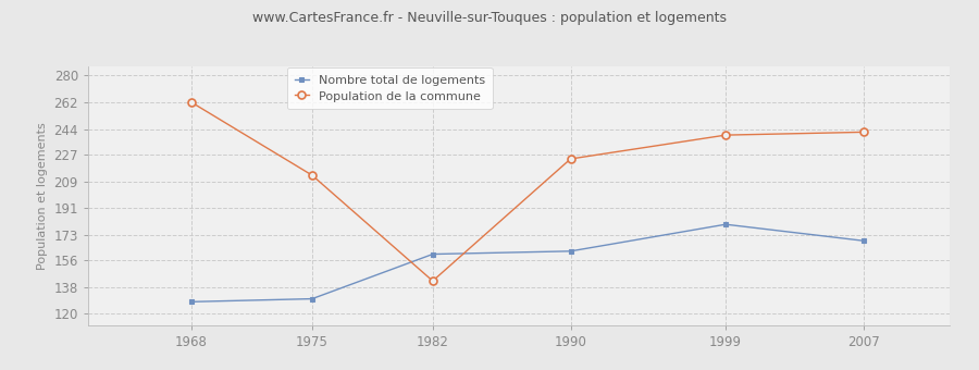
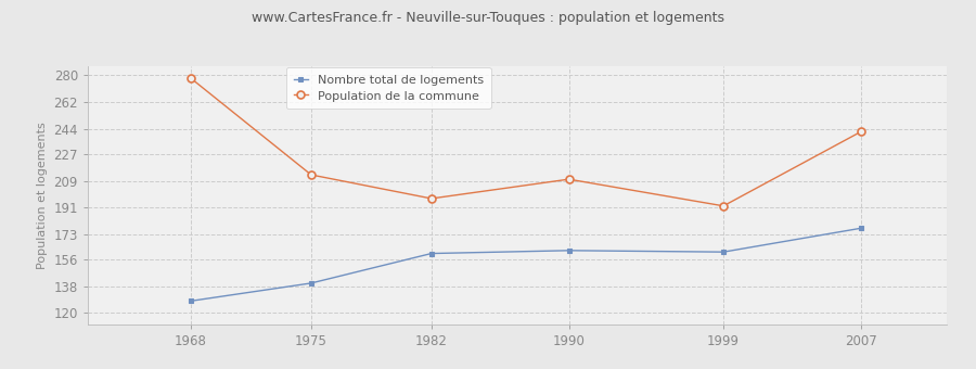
Population de la commune/1968: 262 -> 278
Nombre total de logements/1975: 130 -> 140
Population de la commune/1982: 142 -> 197
Population de la commune/1990: 224 -> 210
Nombre total de logements/1999: 180 -> 161
Population de la commune/1999: 240 -> 192
Nombre total de logements/2007: 169 -> 177
